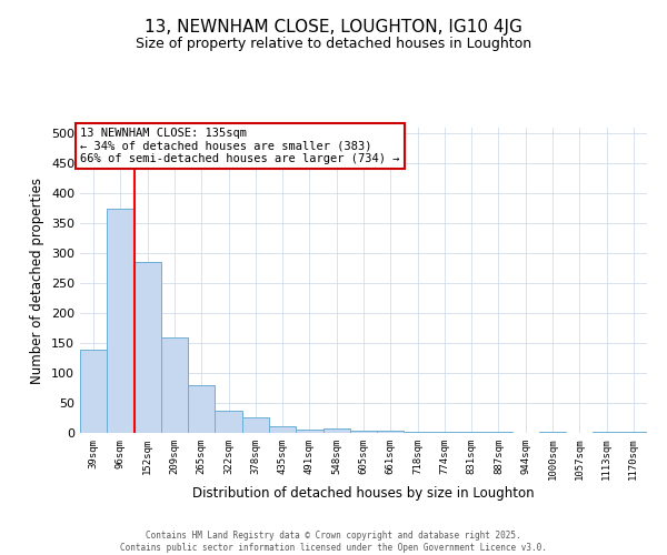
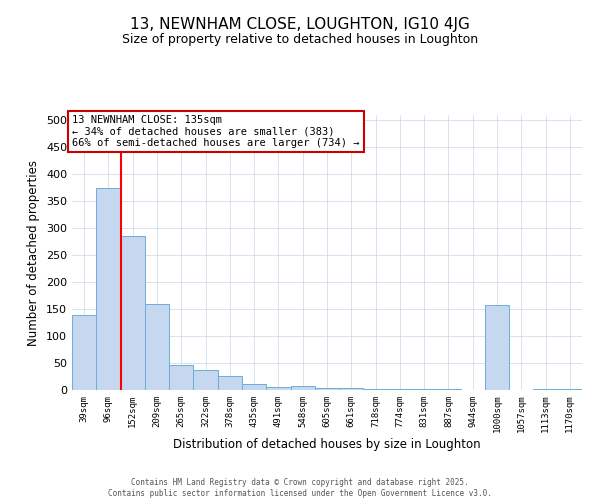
265sqm: 80 -> 46
1000sqm: 2 -> 158
